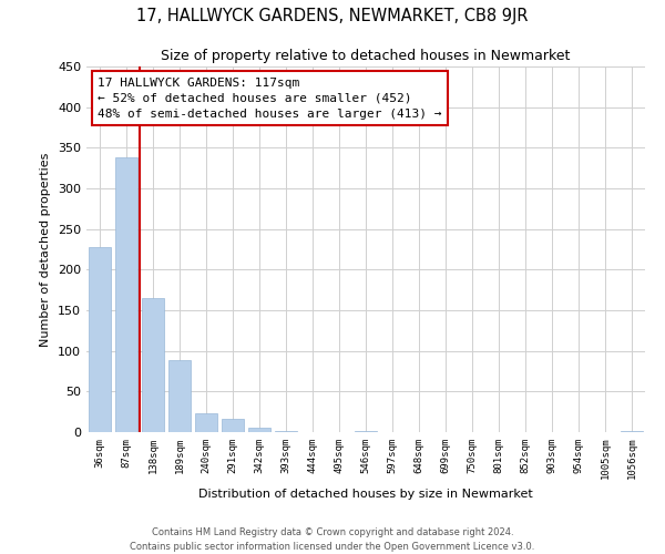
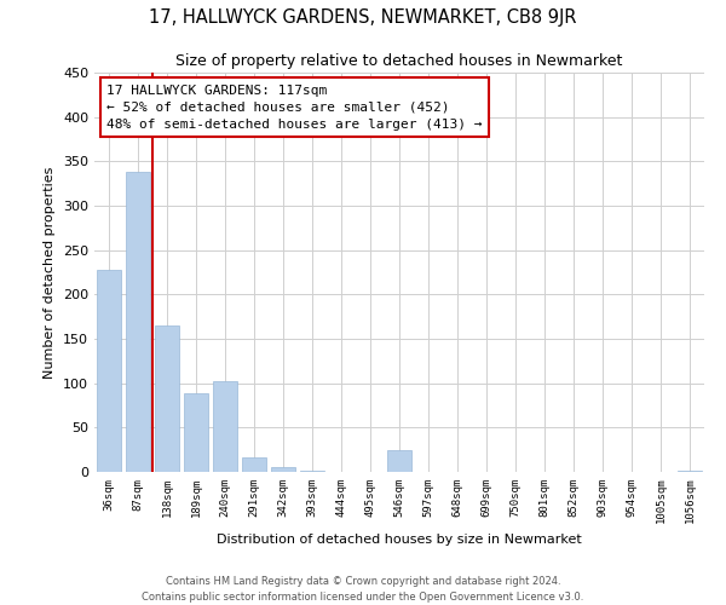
240sqm: 23 -> 102
546sqm: 1 -> 24
